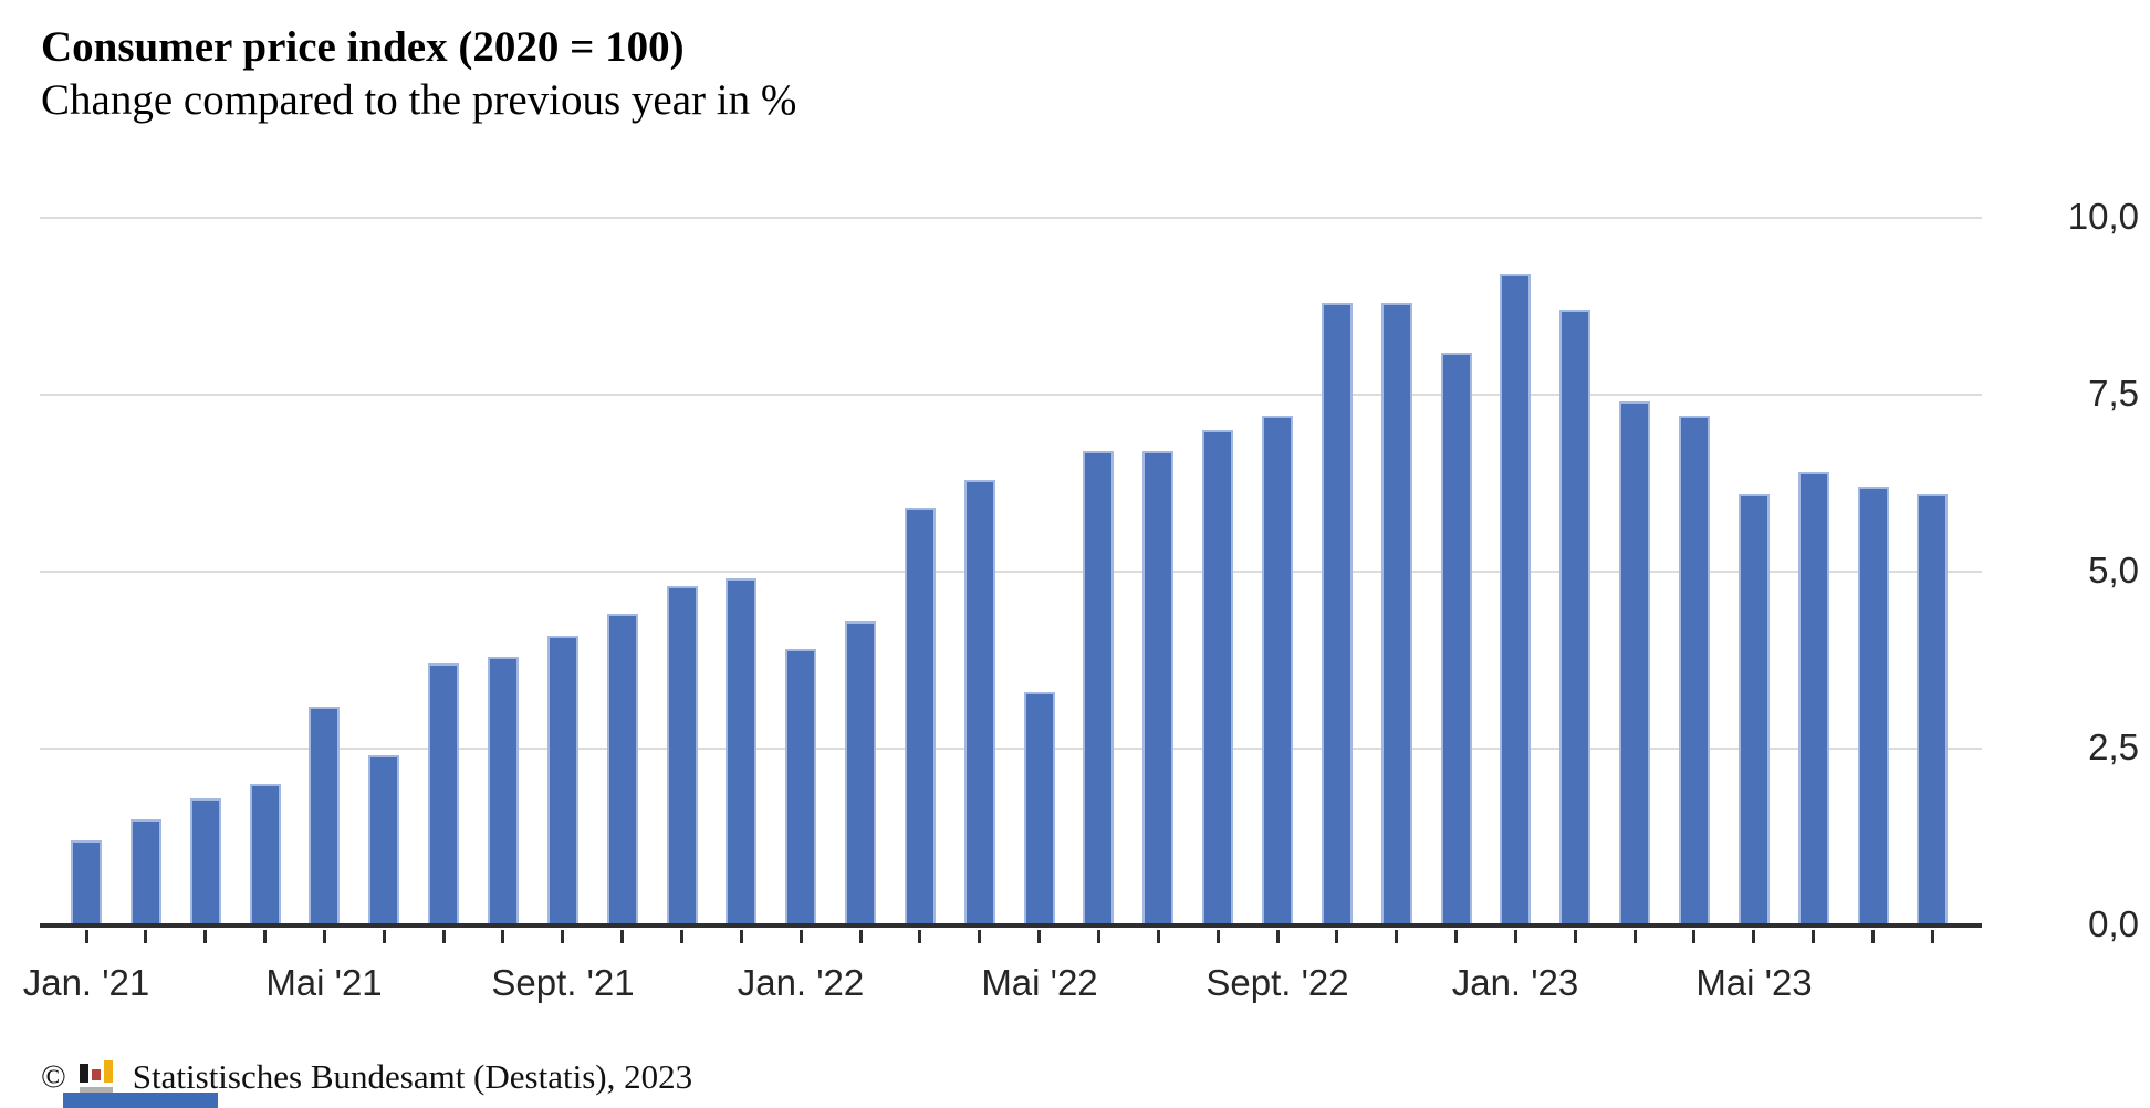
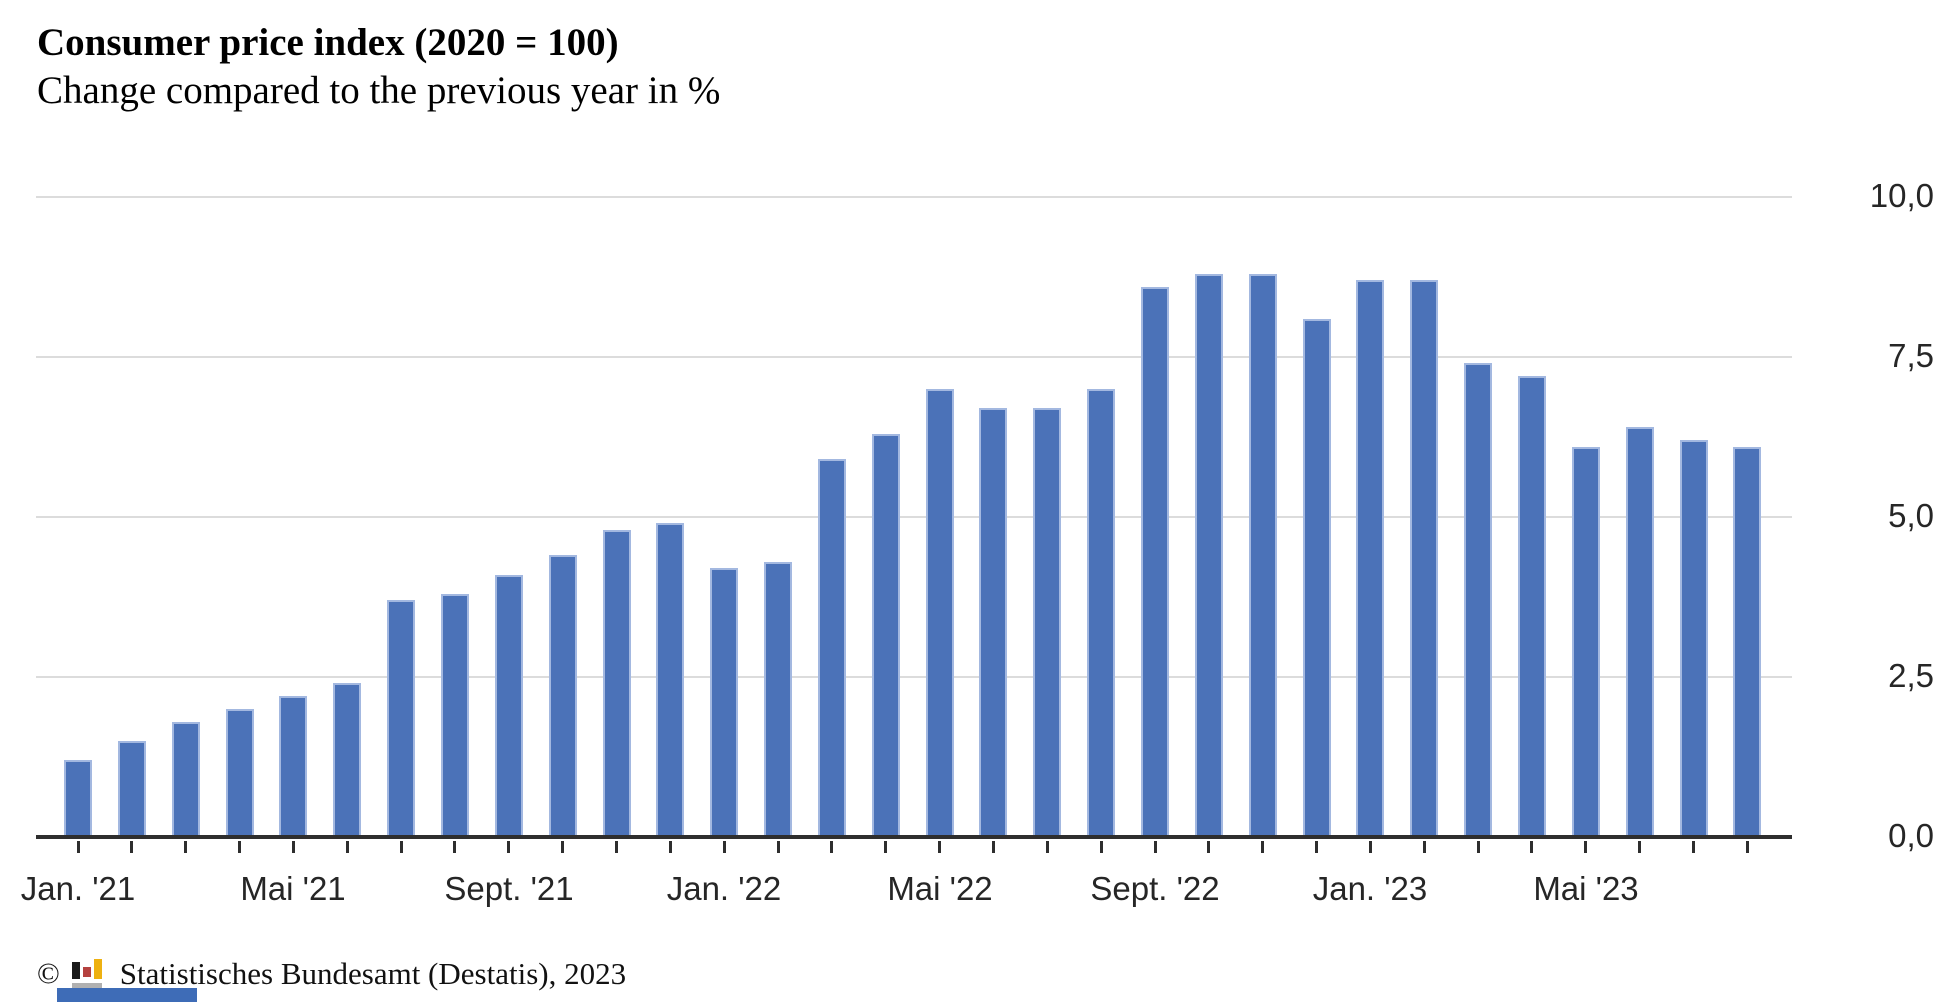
Mai '21: 3,1 -> 2,2
Jan. '22: 3,9 -> 4,2
Mai '22: 3,3 -> 7,0
Sept. '22: 7,2 -> 8,6
Jan. '23: 9,2 -> 8,7
